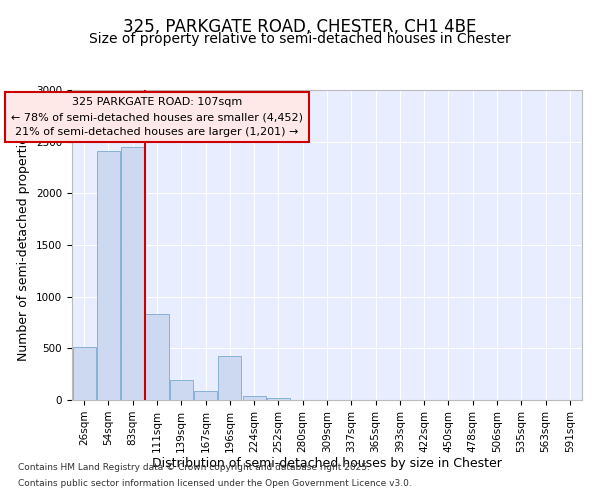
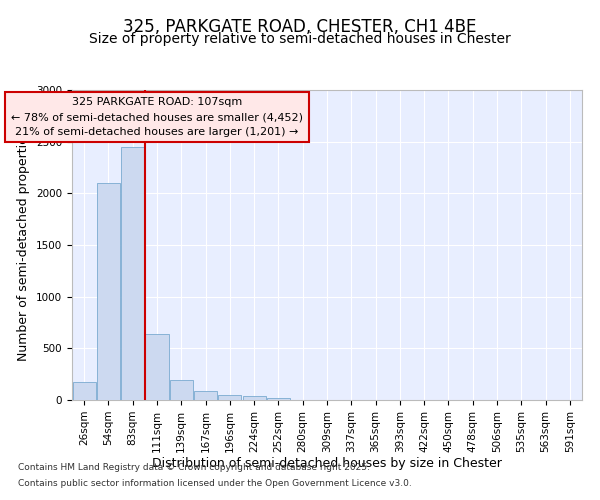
26sqm: 510 -> 170
54sqm: 2410 -> 2100
111sqm: 830 -> 640
196sqm: 430 -> 40
